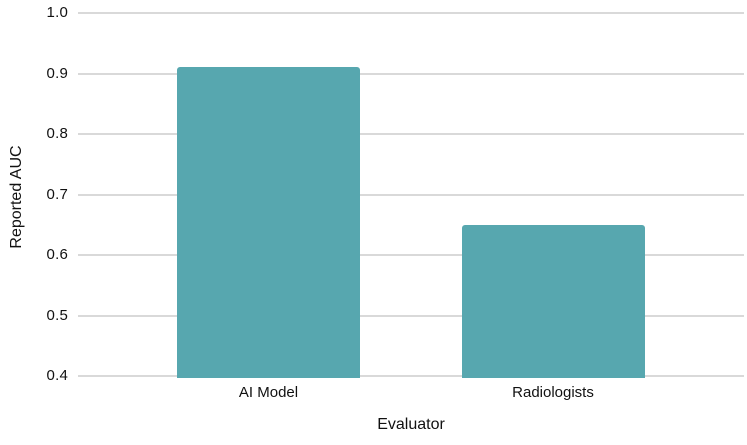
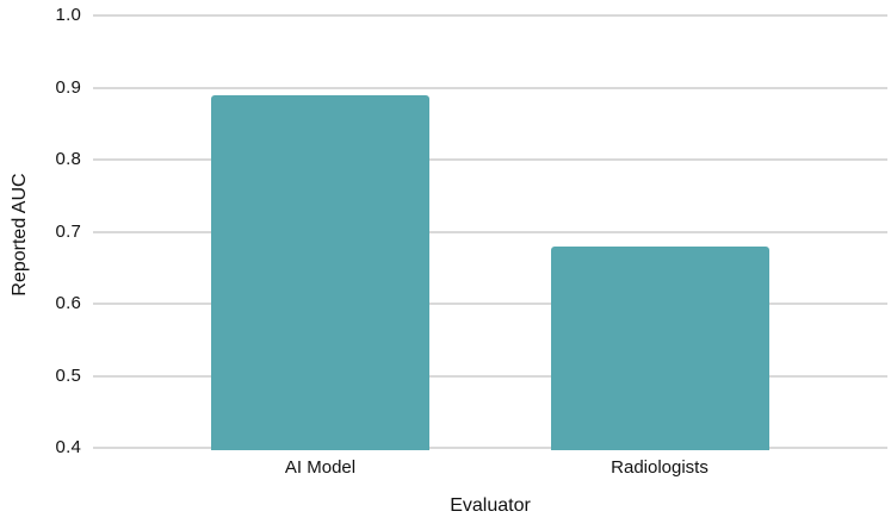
AI Model: 0.91 -> 0.89
Radiologists: 0.65 -> 0.68
